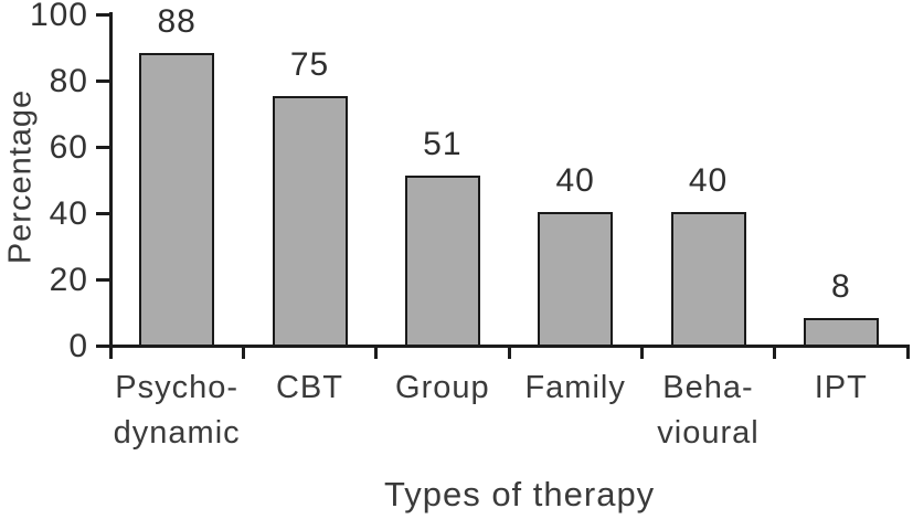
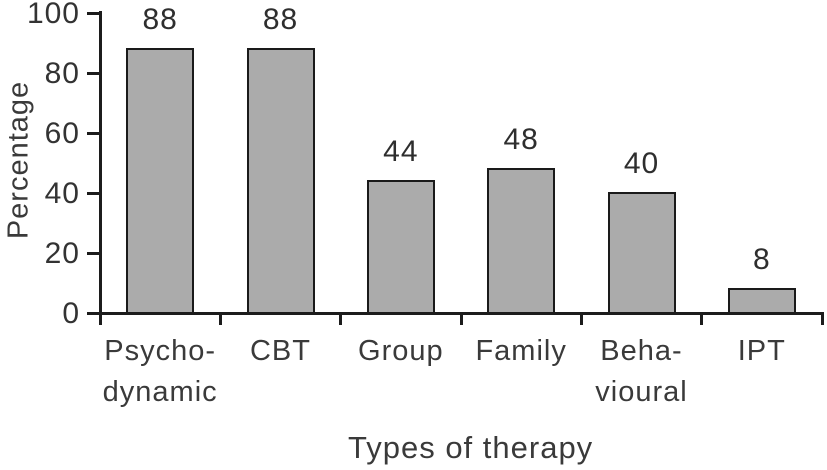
CBT: 75 -> 88
Group: 51 -> 44
Family: 40 -> 48
